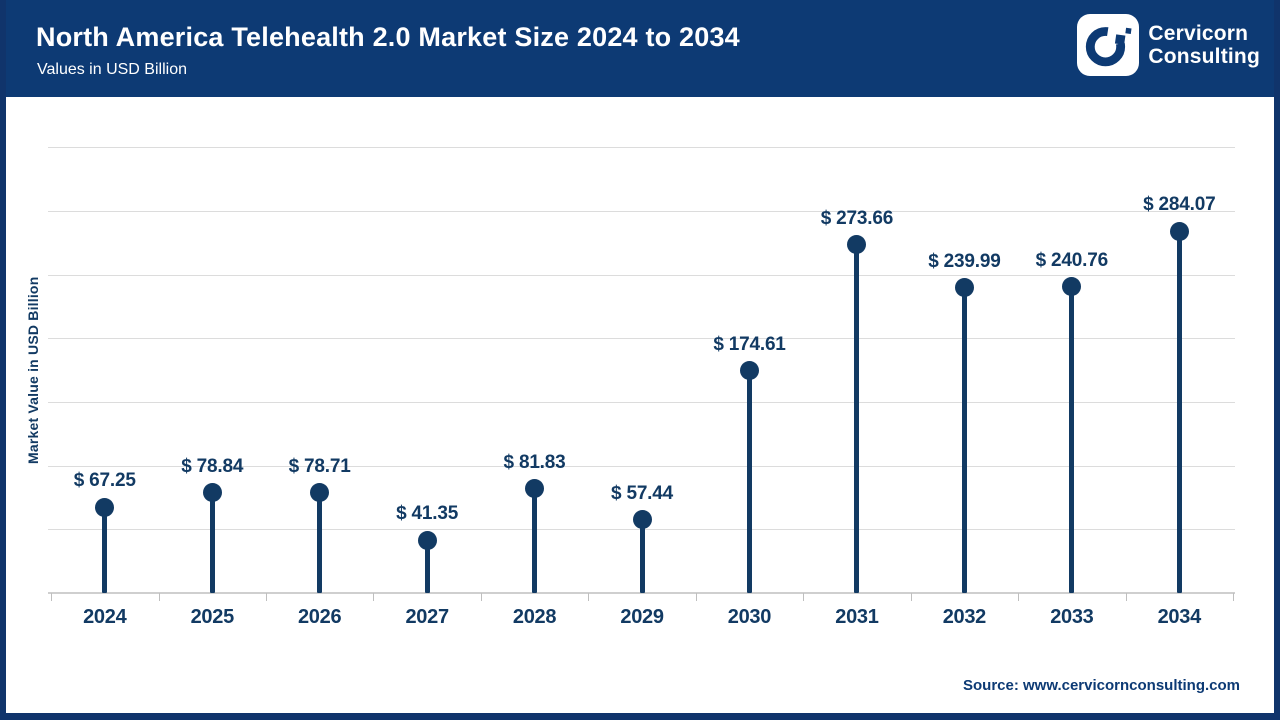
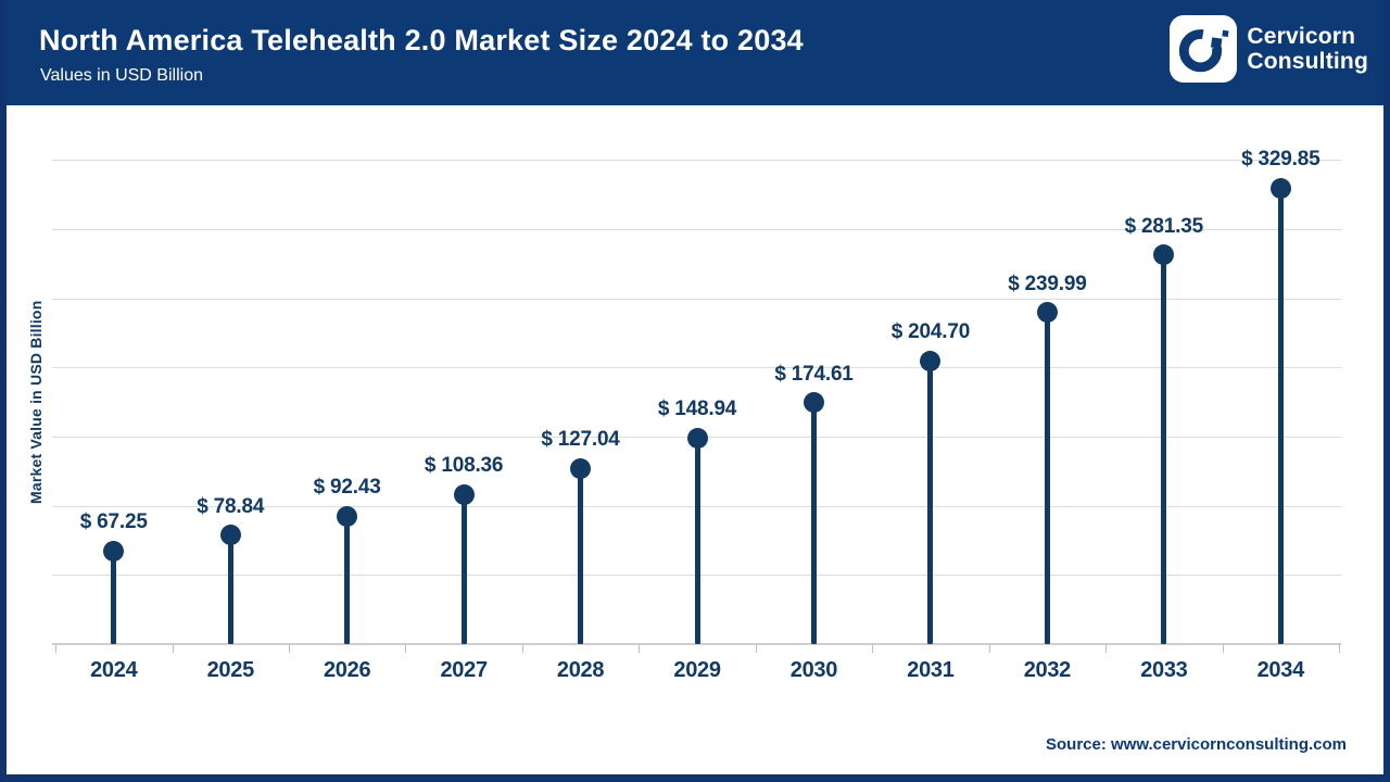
2026: 78.71 -> 92.43
2027: 41.35 -> 108.36
2028: 81.83 -> 127.04
2029: 57.44 -> 148.94
2031: 273.66 -> 204.70
2033: 240.76 -> 281.35
2034: 284.07 -> 329.85
